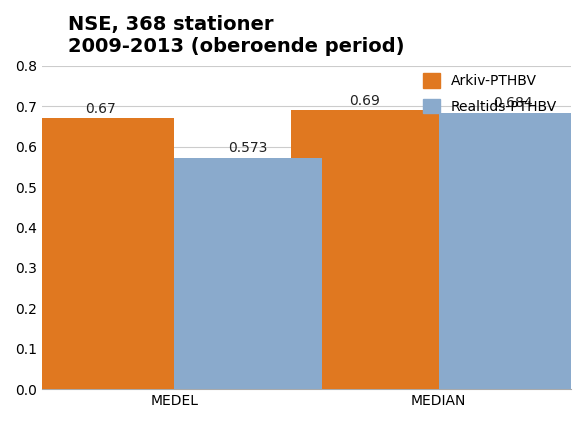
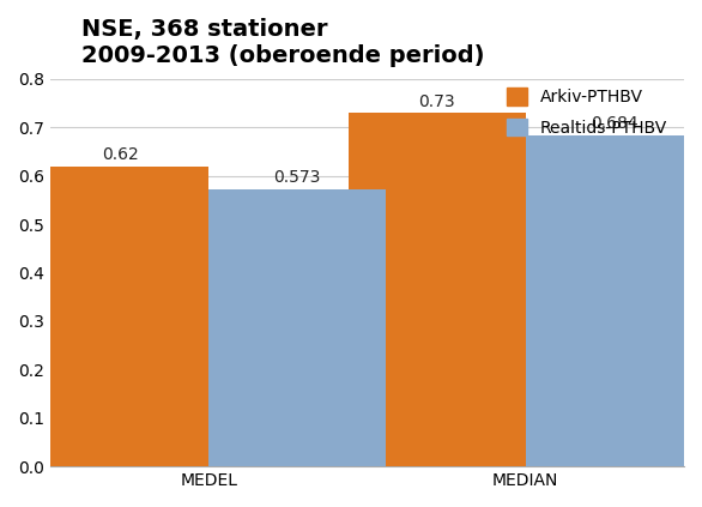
Arkiv-PTHBV/MEDEL: 0.67 -> 0.62
Arkiv-PTHBV/MEDIAN: 0.69 -> 0.73
